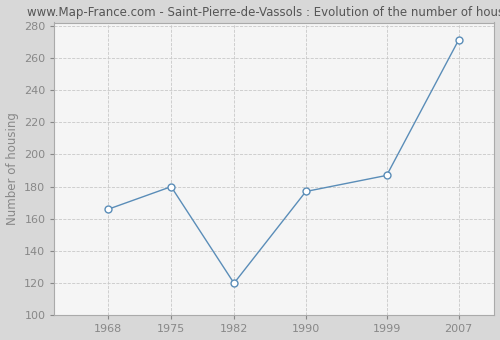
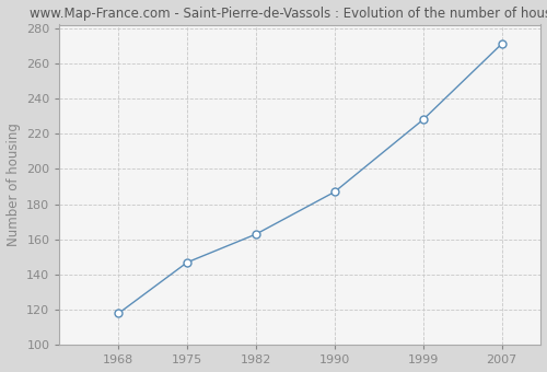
1968: 166 -> 118
1975: 180 -> 147
1982: 120 -> 163
1990: 177 -> 187
1999: 187 -> 228
